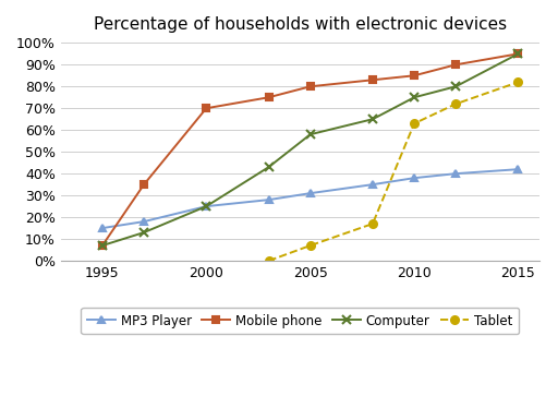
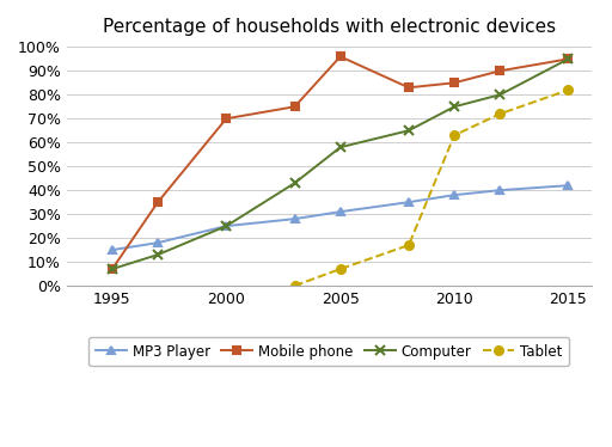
Mobile phone/2005: 80% -> 96%
